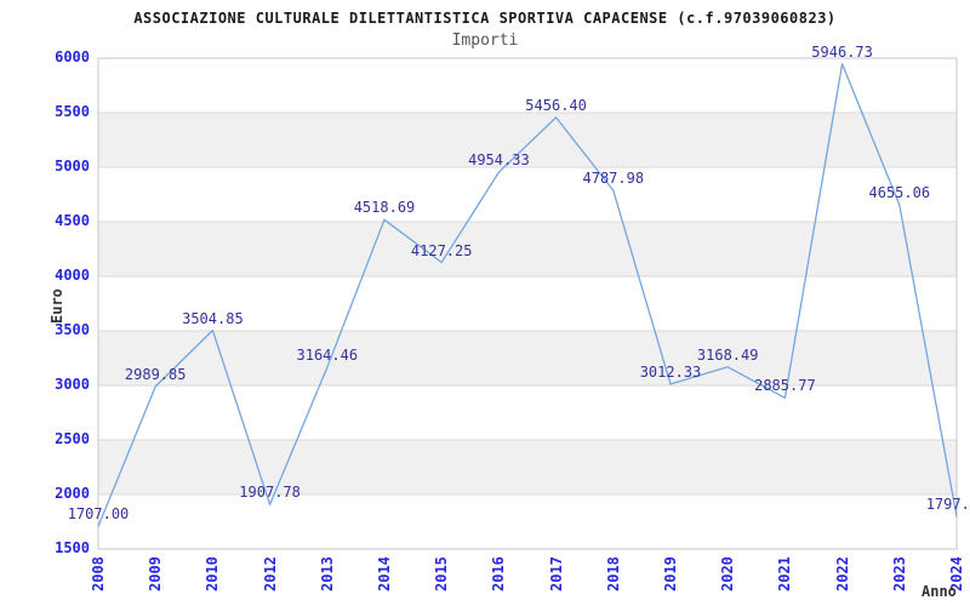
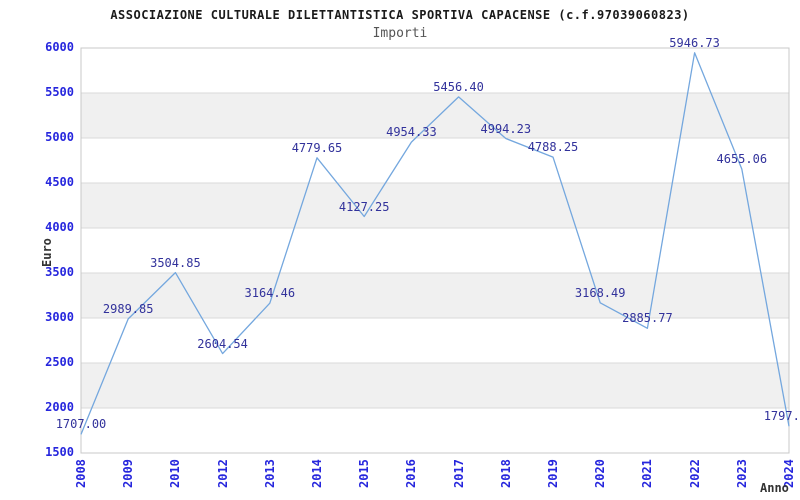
2012: 1907.78 -> 2604.54
2014: 4518.69 -> 4779.65
2018: 4787.98 -> 4994.23
2019: 3012.33 -> 4788.25
